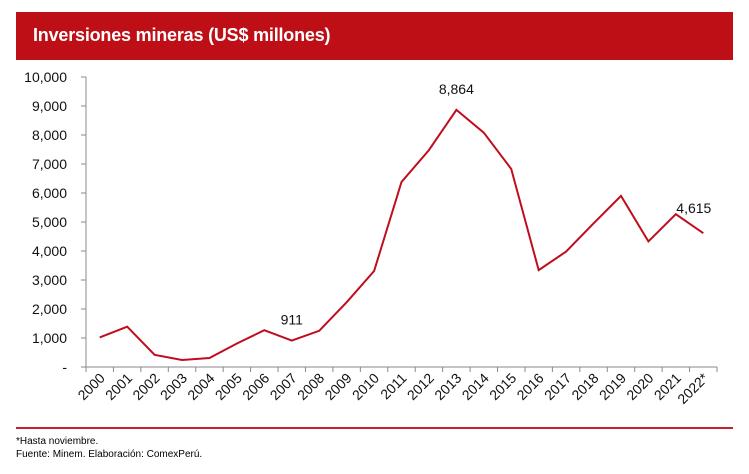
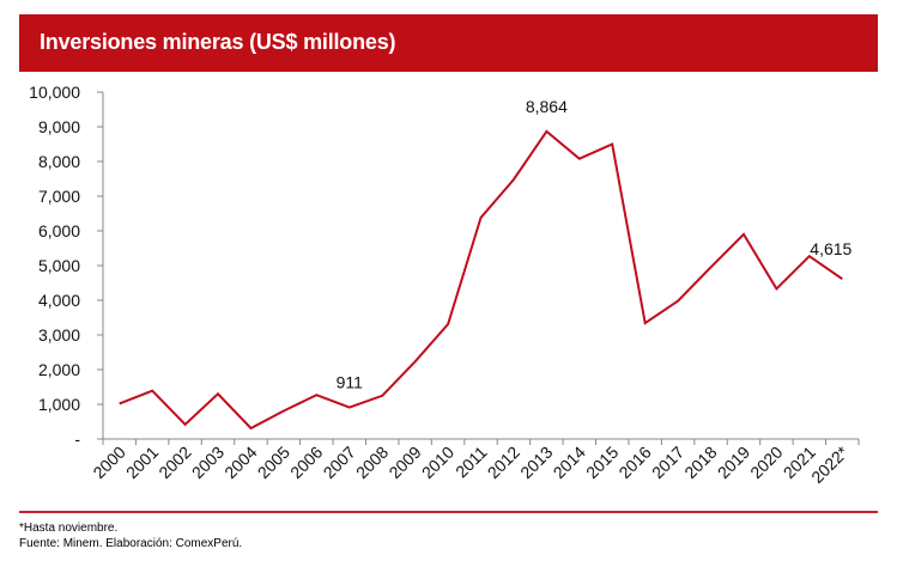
2003: 200 -> 1300
2015: 6800 -> 8500
